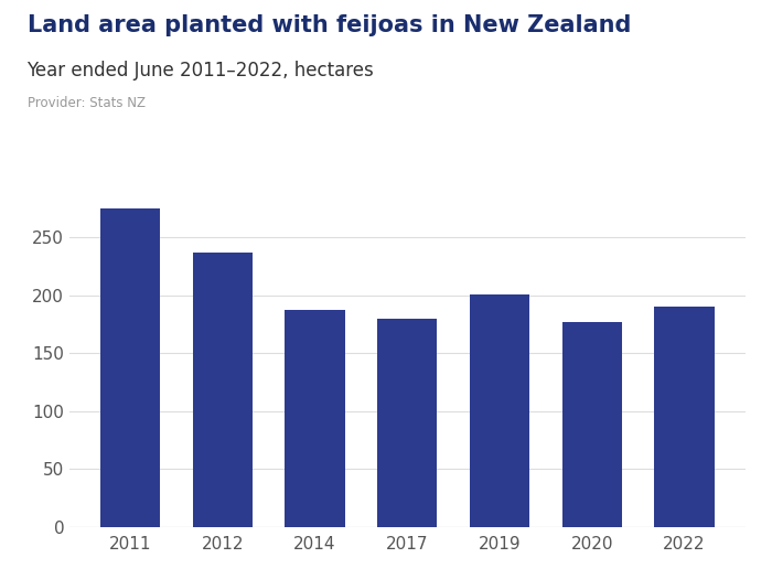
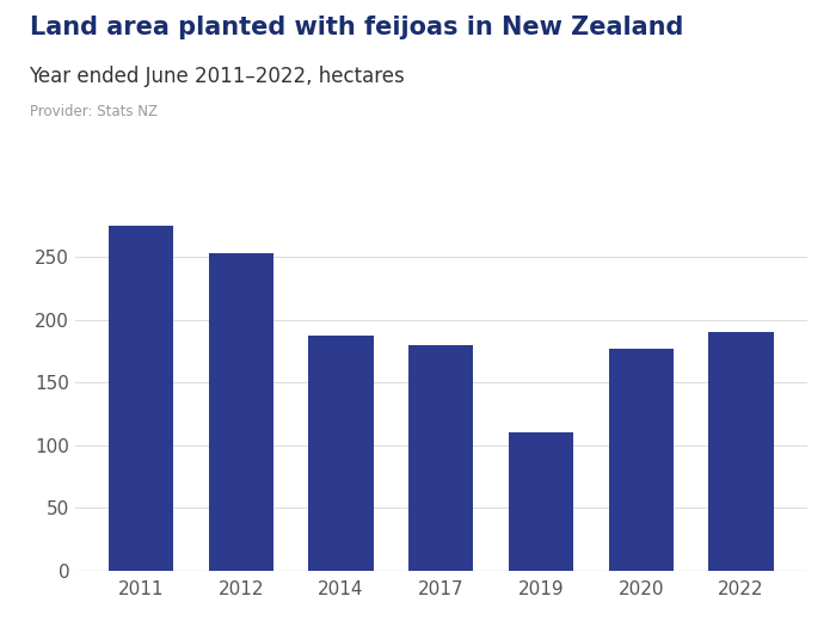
2012: 237 -> 253
2019: 201 -> 110
